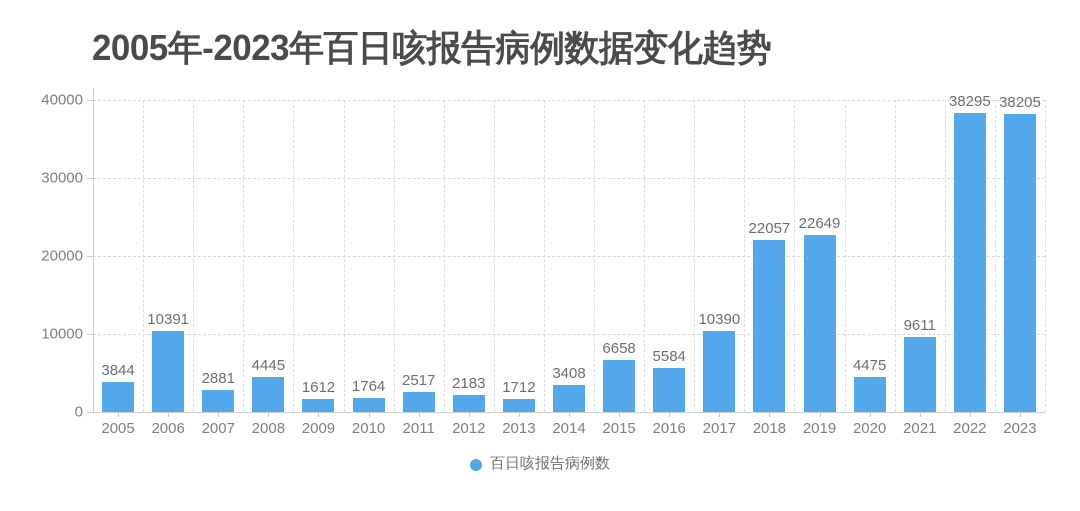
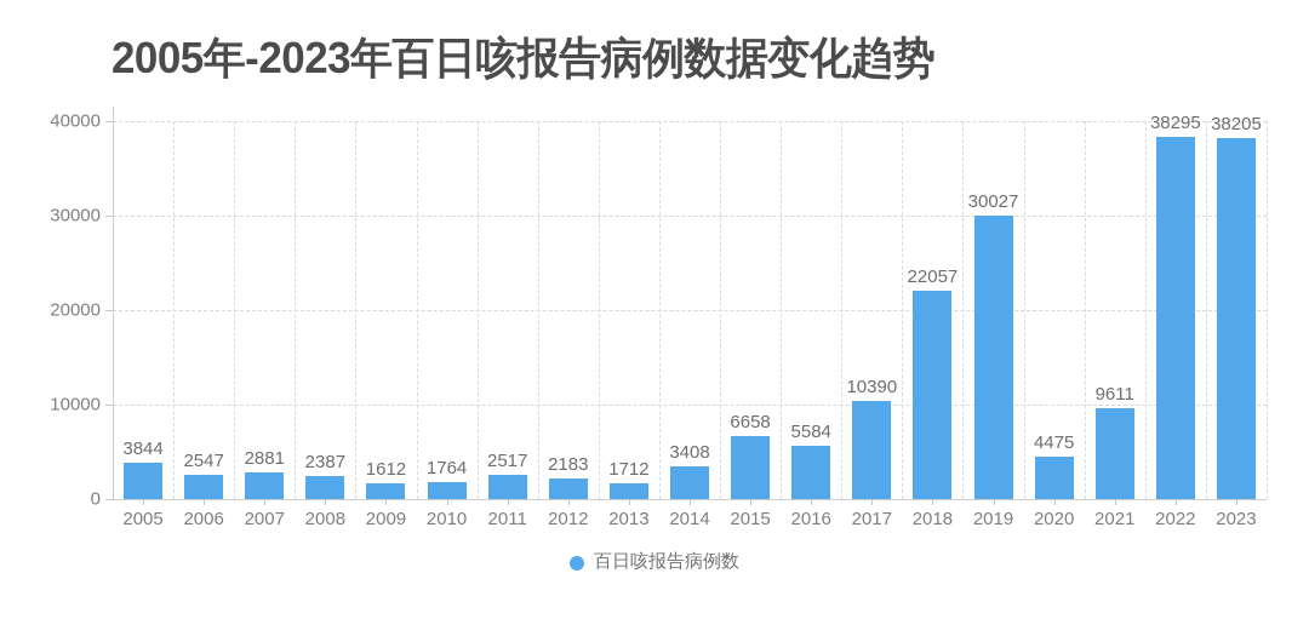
2006: 10391 -> 2547
2008: 4445 -> 2387
2019: 22649 -> 30027
